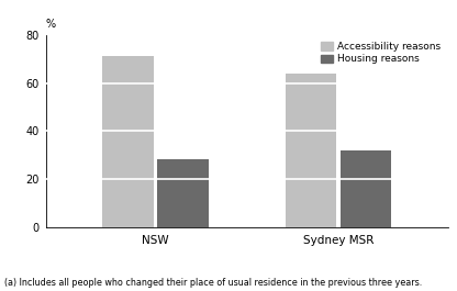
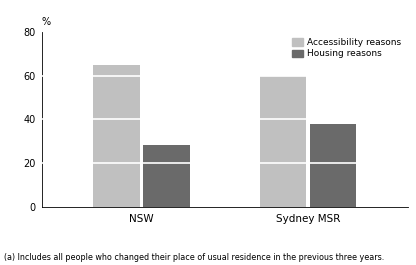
Accessibility reasons/NSW: 71 -> 65
Accessibility reasons/Sydney MSR: 64 -> 60
Housing reasons/Sydney MSR: 32 -> 38
